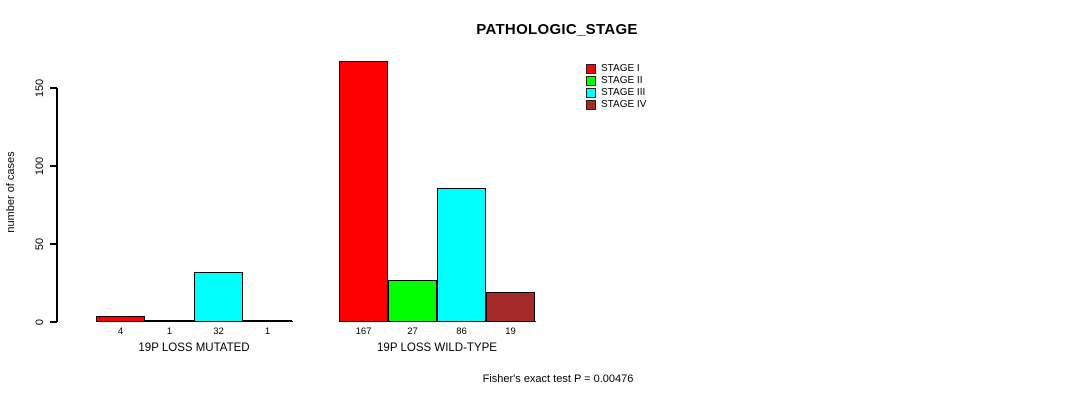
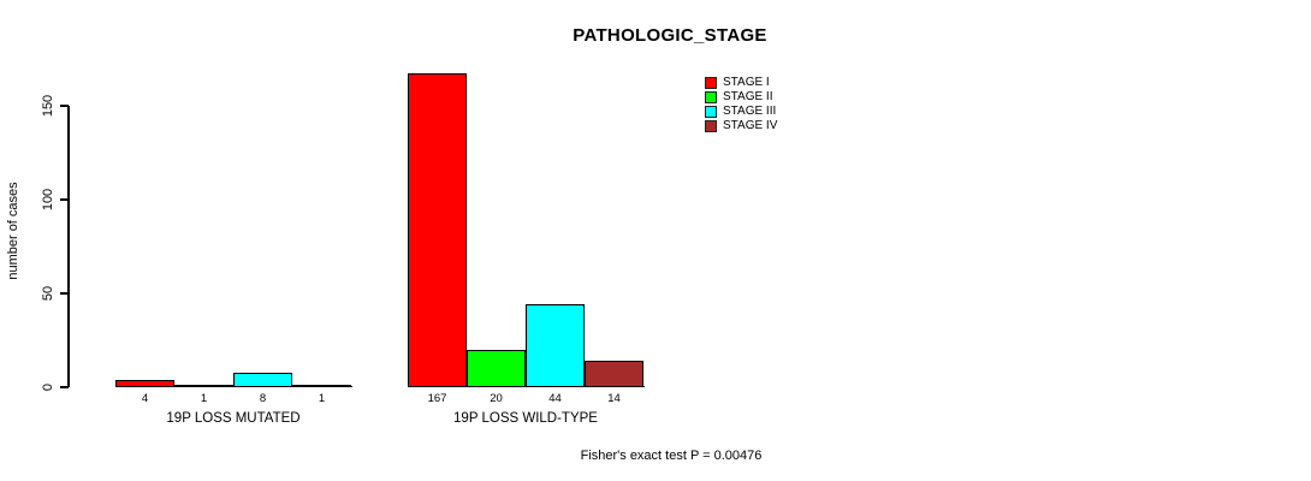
STAGE III/19P LOSS MUTATED: 32 -> 8
STAGE II/19P LOSS WILD-TYPE: 27 -> 20
STAGE III/19P LOSS WILD-TYPE: 86 -> 44
STAGE IV/19P LOSS WILD-TYPE: 19 -> 14
